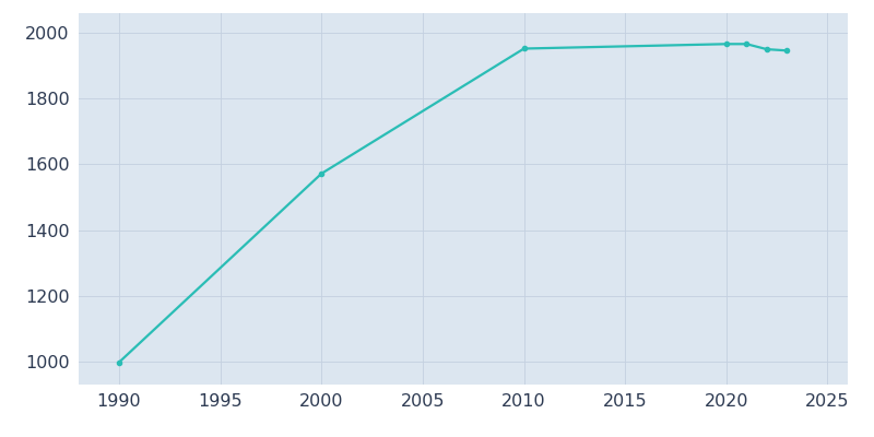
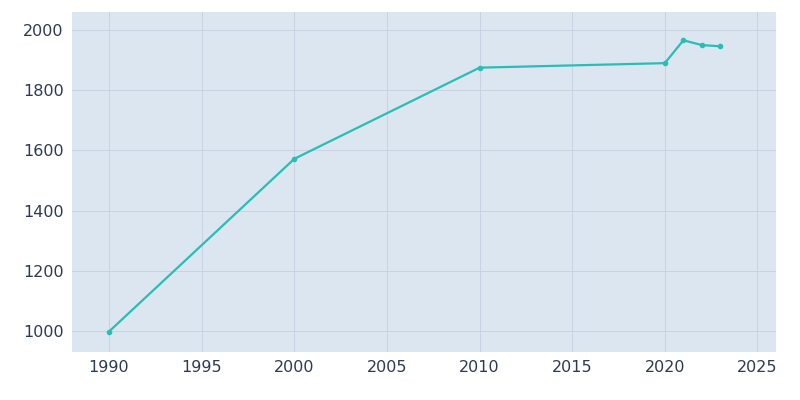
2010: 1952 -> 1875
2020: 1966 -> 1890
